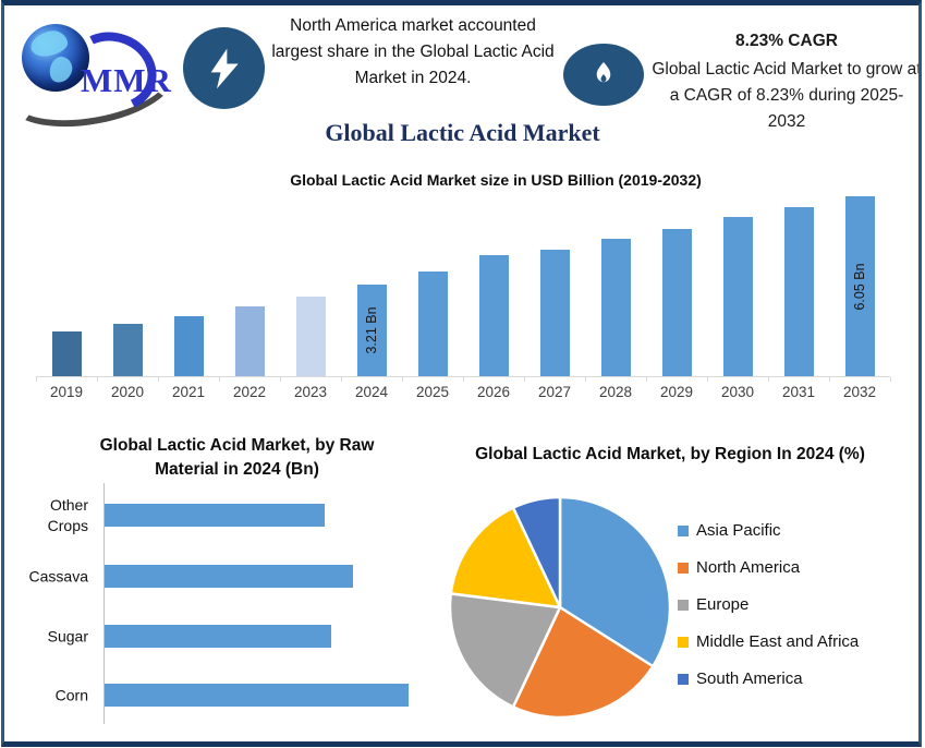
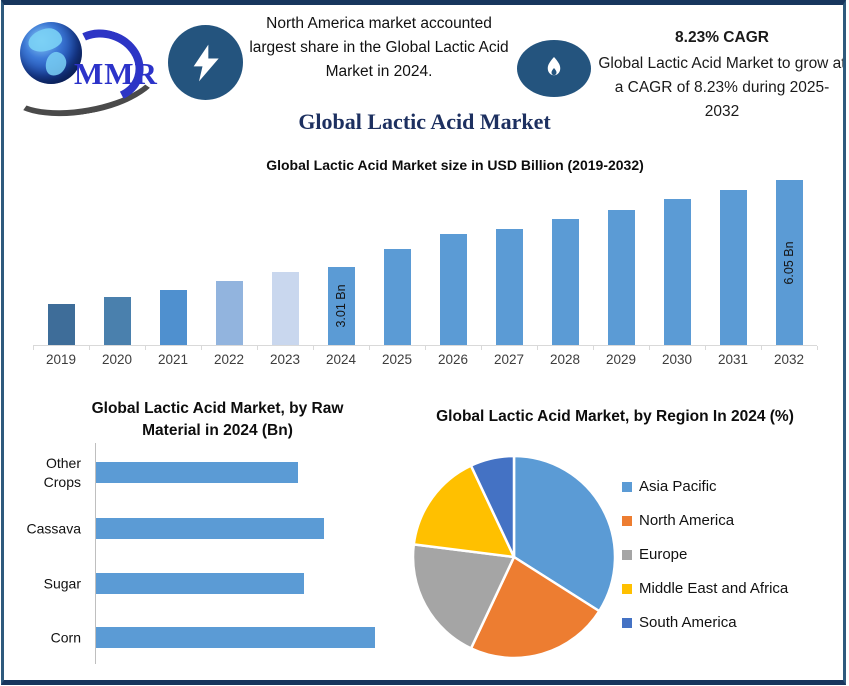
Global Lactic Acid Market size in USD Billion (2019-2032)/2024: 3.21 -> 3.01
